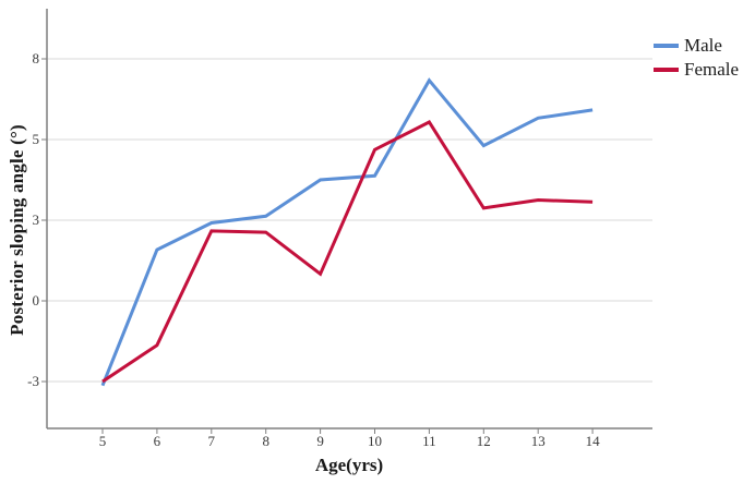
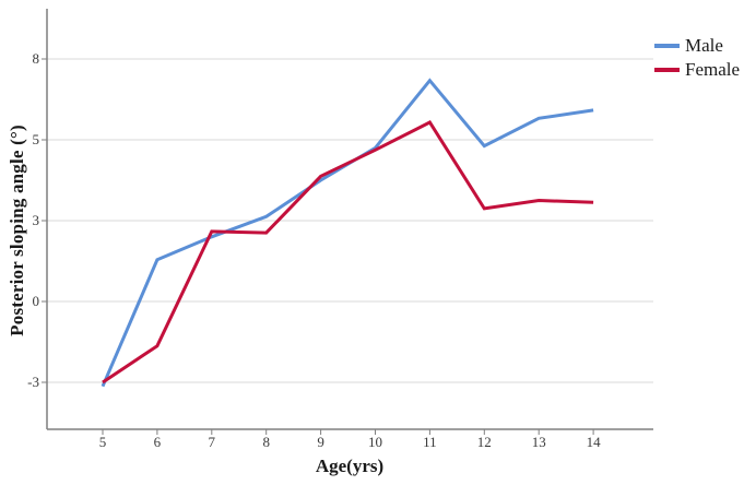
Male/6: 1.9 -> 1.6
Male/7: 2.9 -> 2.4
Female/9: 1.0 -> 4.1
Male/10: 4.1 -> 4.8
